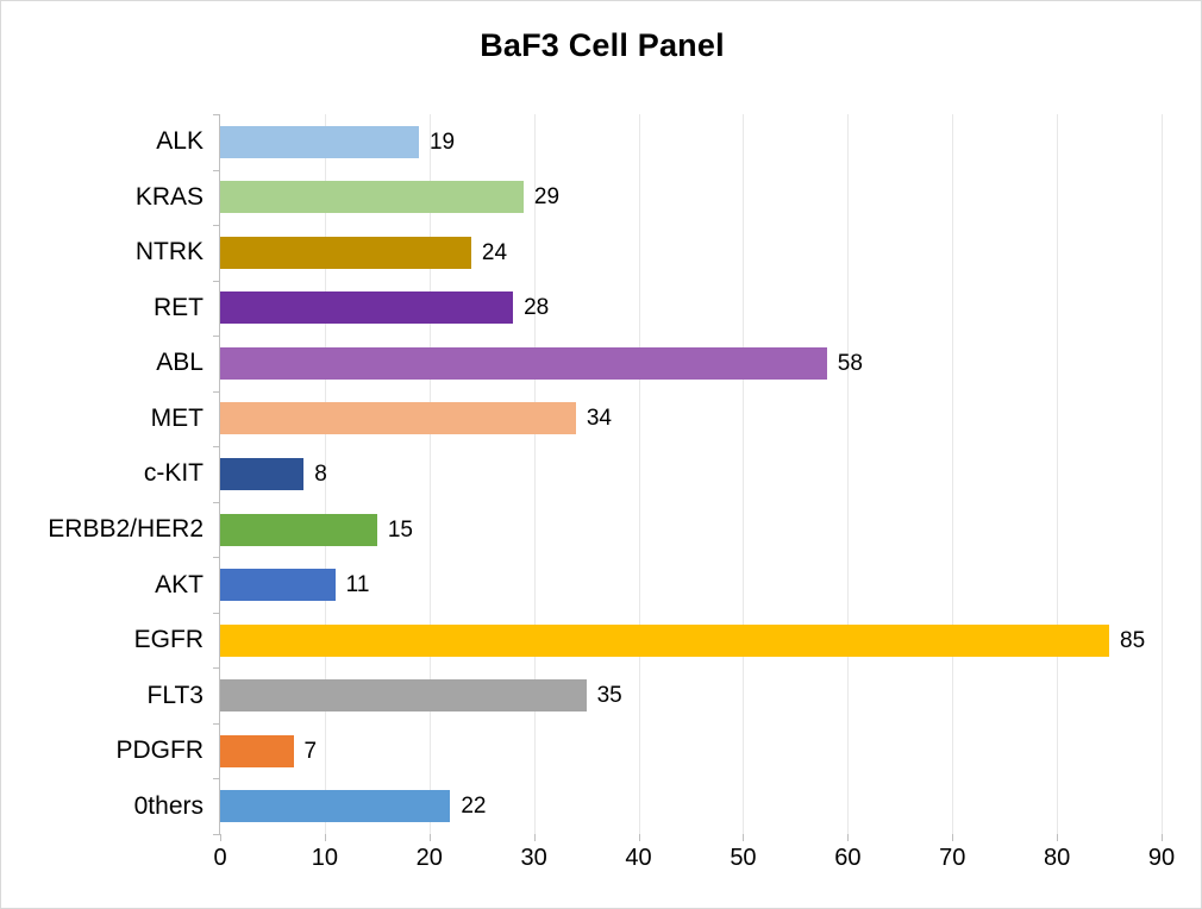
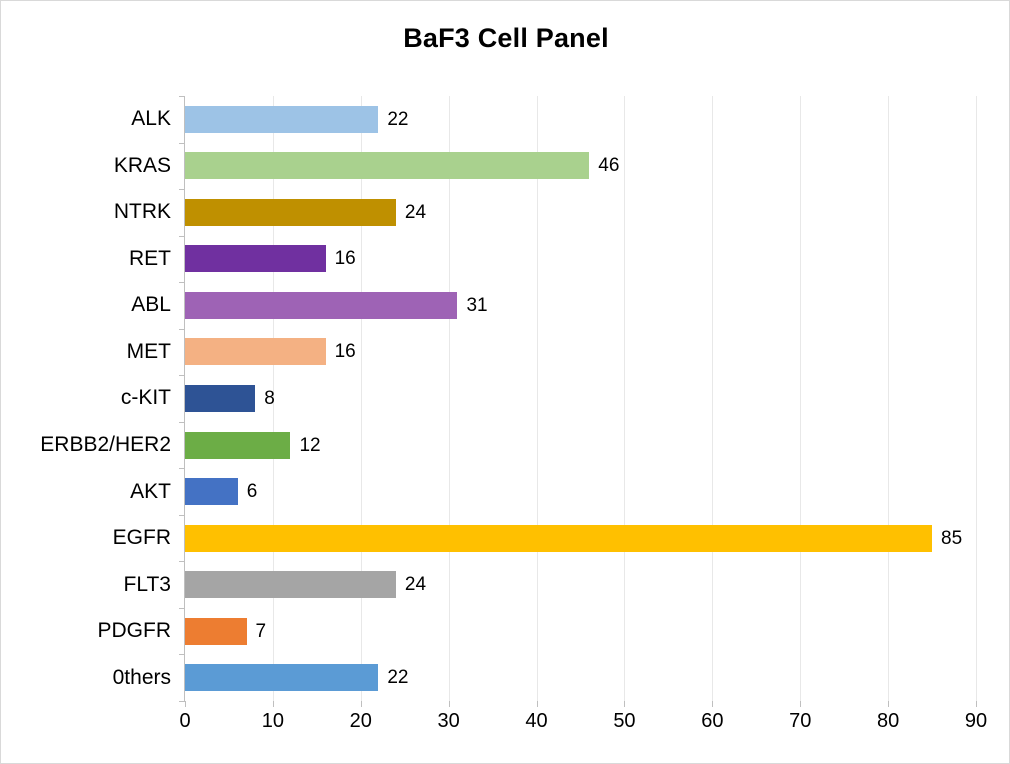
ALK: 19 -> 22
KRAS: 29 -> 46
RET: 28 -> 16
ABL: 58 -> 31
MET: 34 -> 16
ERBB2/HER2: 15 -> 12
AKT: 11 -> 6
FLT3: 35 -> 24
